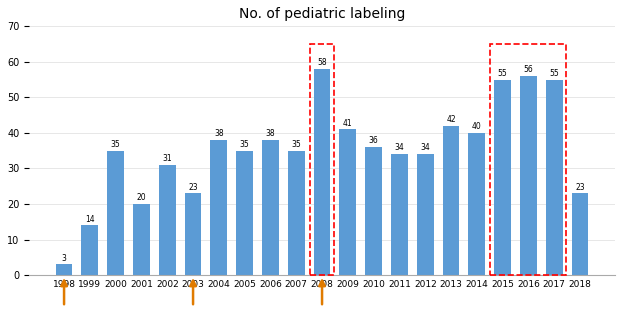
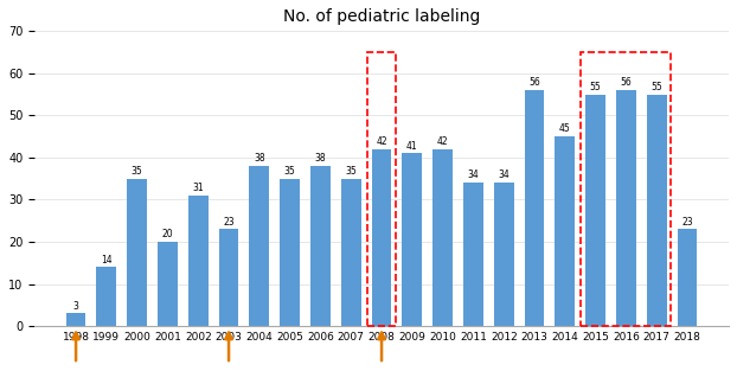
2008: 58 -> 42
2010: 36 -> 42
2013: 42 -> 56
2014: 40 -> 45
